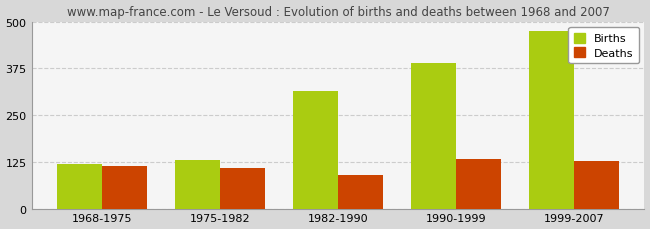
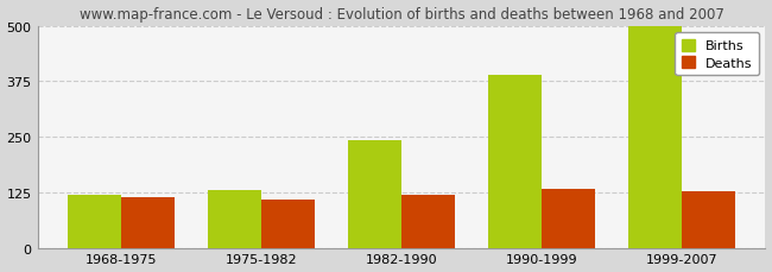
Births/1982-1990: 315 -> 243
Deaths/1982-1990: 90 -> 118
Births/1999-2007: 475 -> 500
